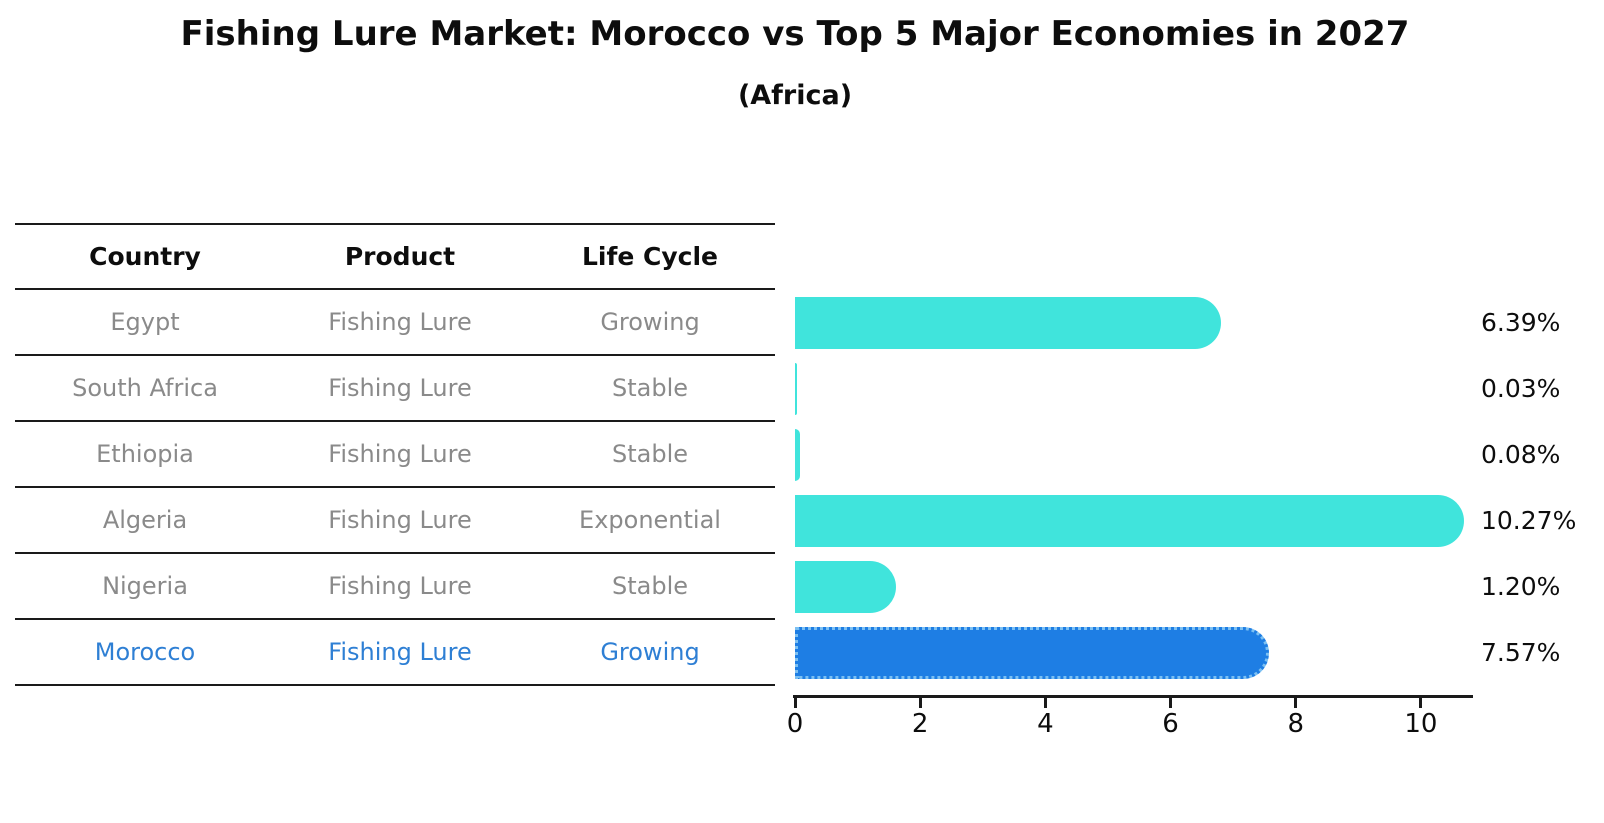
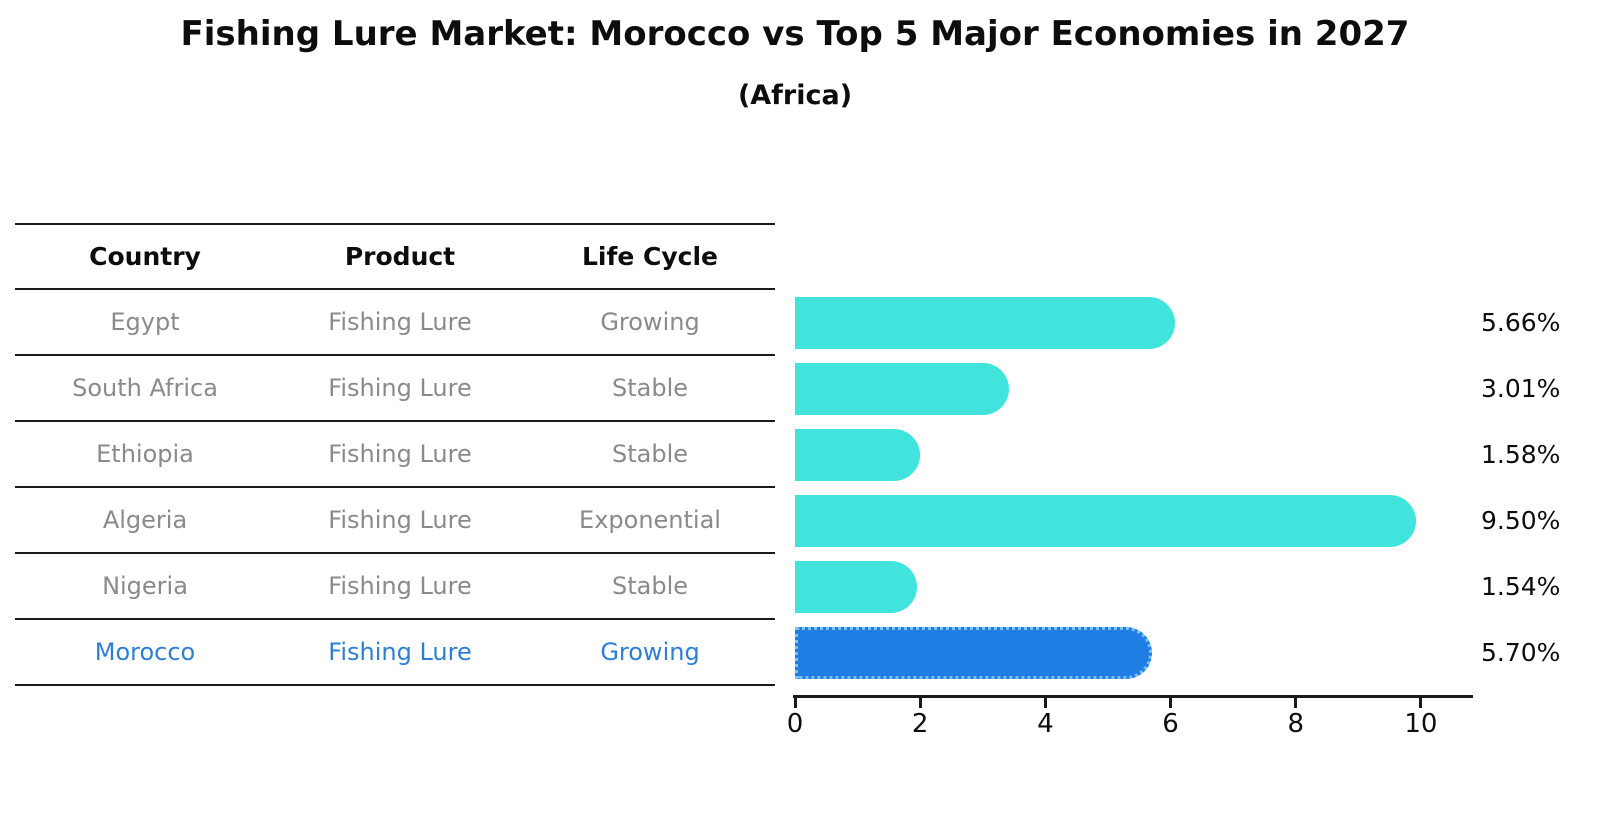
Egypt: 6.39% -> 5.66%
South Africa: 0.03% -> 3.01%
Ethiopia: 0.08% -> 1.58%
Algeria: 10.27% -> 9.50%
Nigeria: 1.20% -> 1.54%
Morocco: 7.57% -> 5.70%
